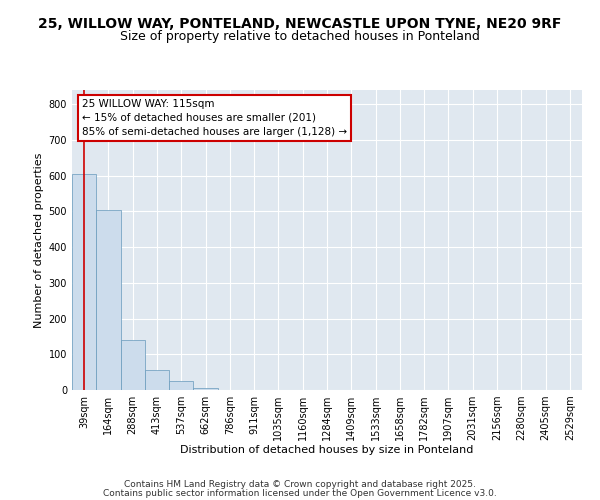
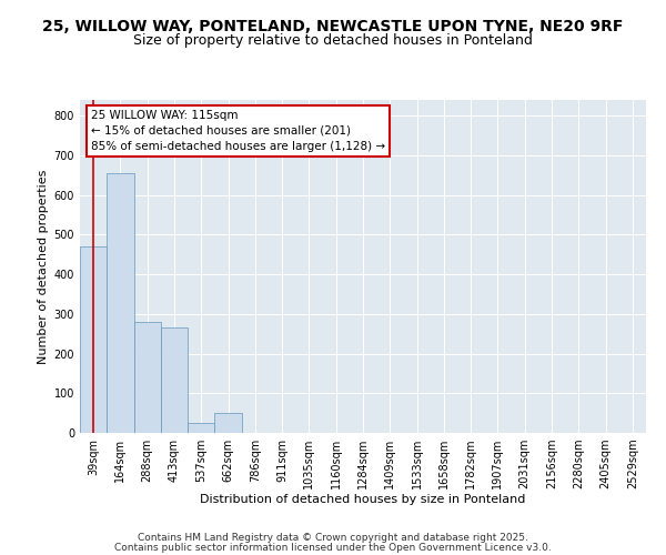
39sqm: 605 -> 470
164sqm: 505 -> 655
288sqm: 140 -> 280
413sqm: 57 -> 265
662sqm: 5 -> 50
